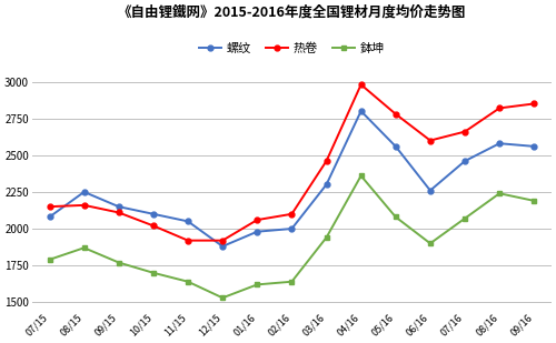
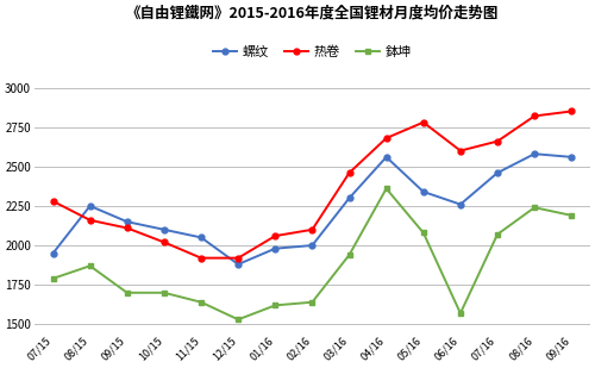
螺纹/07/15: 2080 -> 1950
热卷/07/15: 2150 -> 2280
鉢坤/09/15: 1770 -> 1700
螺纹/04/16: 2800 -> 2560
热卷/04/16: 2980 -> 2680
螺纹/05/16: 2560 -> 2340
鉢坤/06/16: 1900 -> 1570
